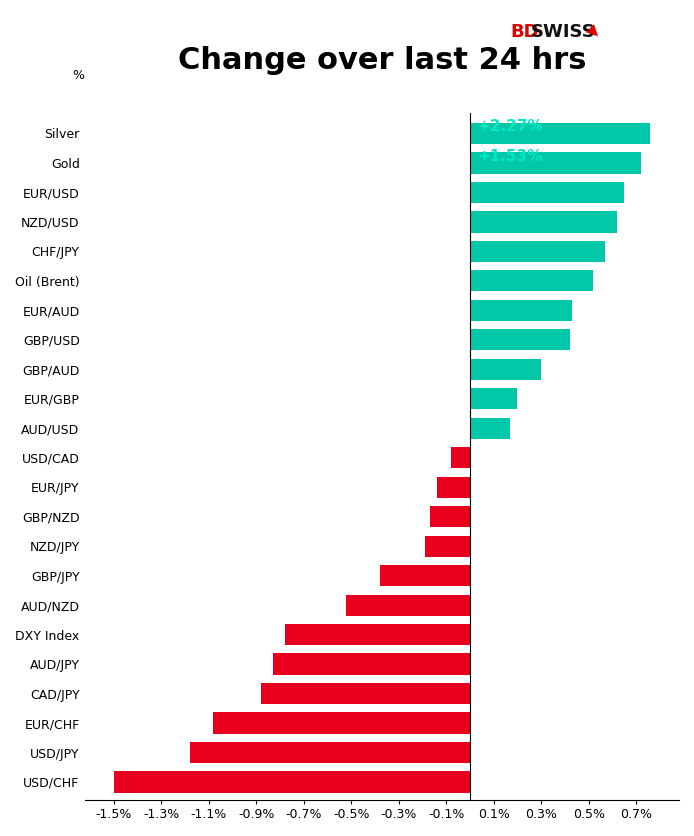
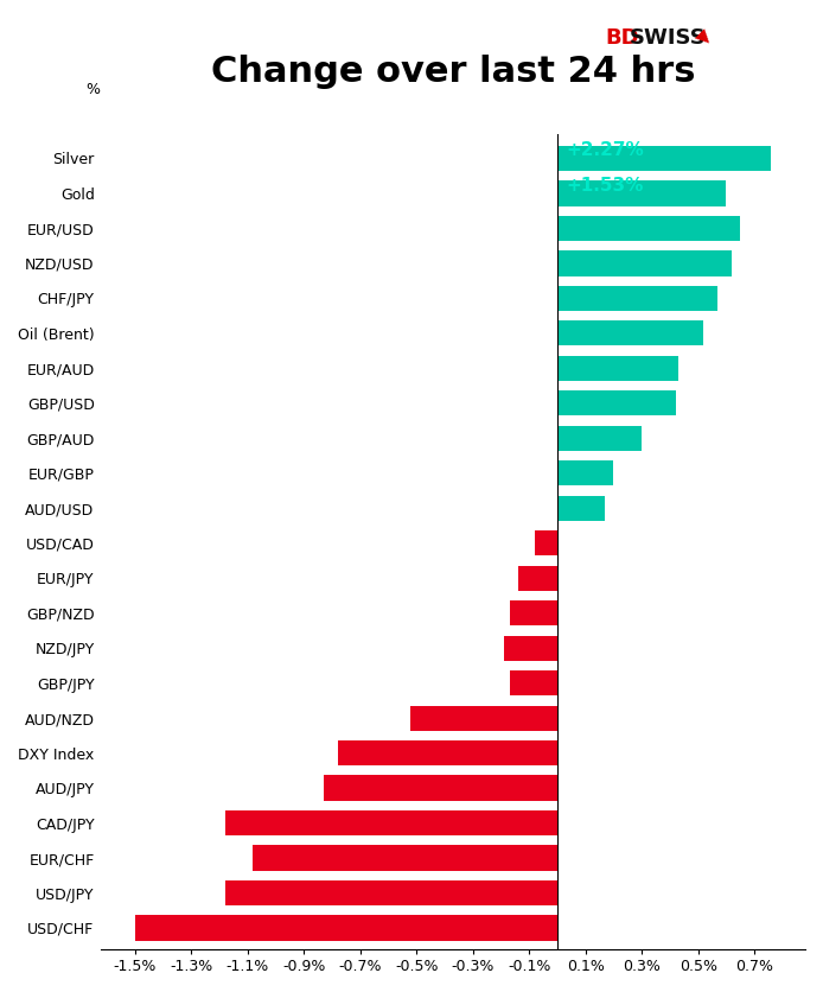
Gold: 0.72% -> 0.60%
GBP/JPY: -0.38% -> -0.17%
CAD/JPY: -0.88% -> -1.18%
